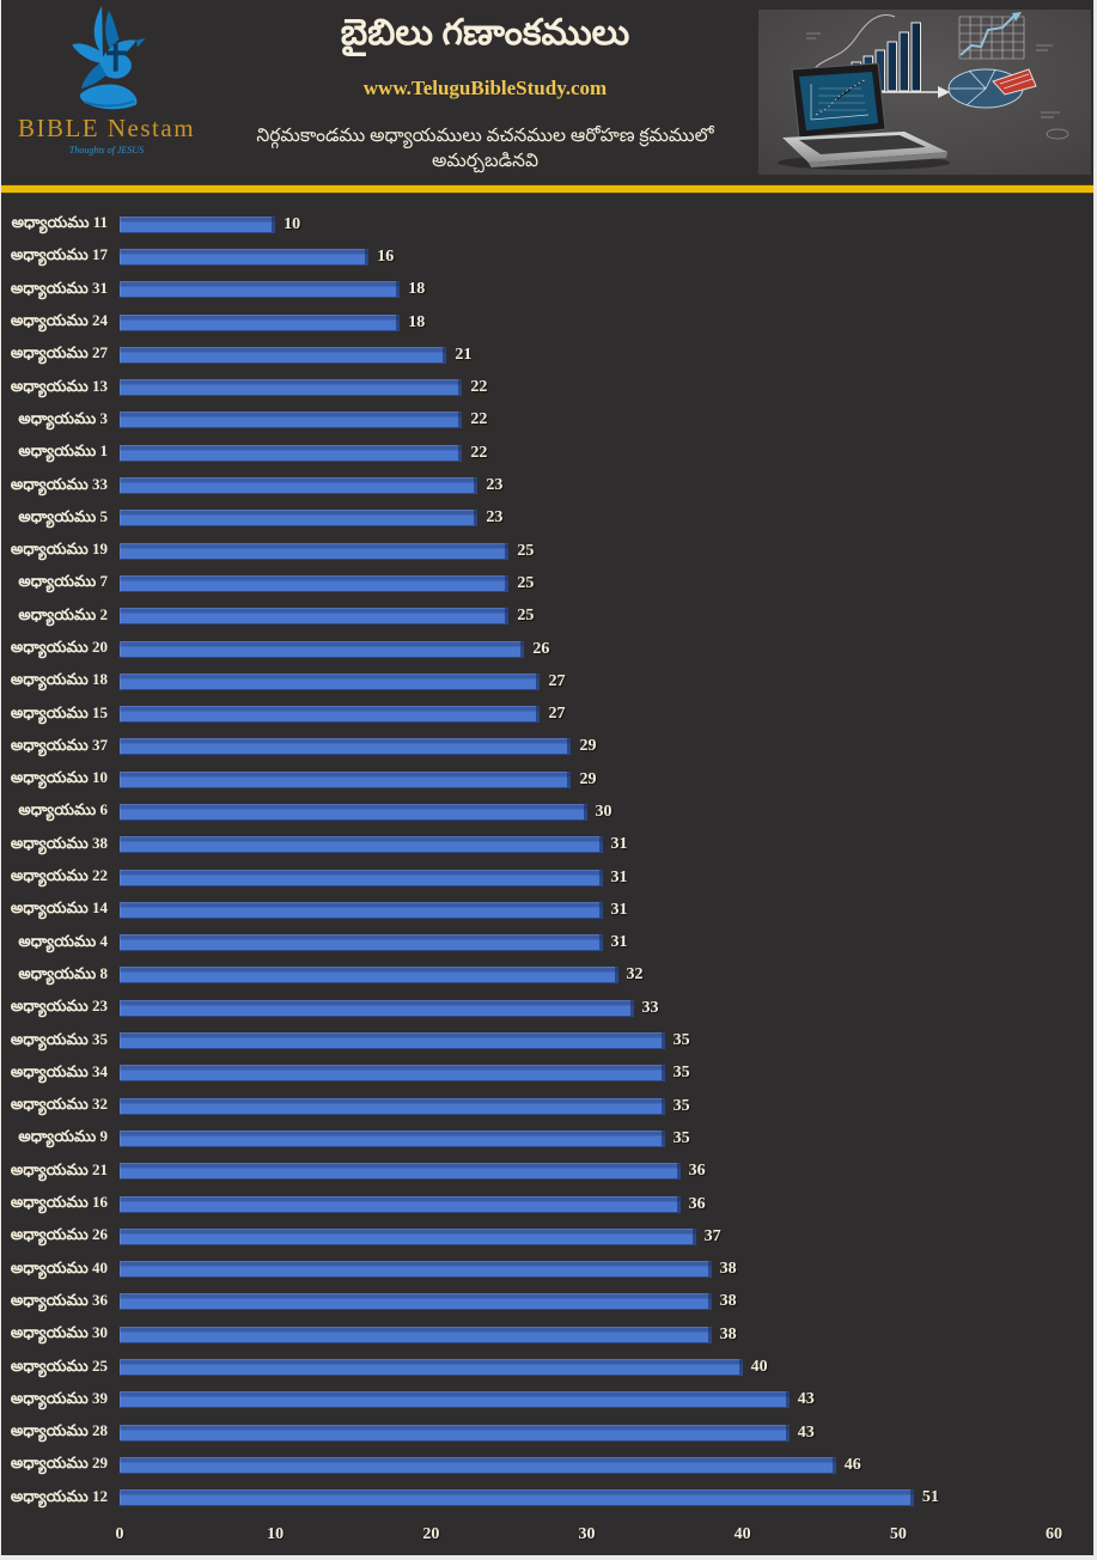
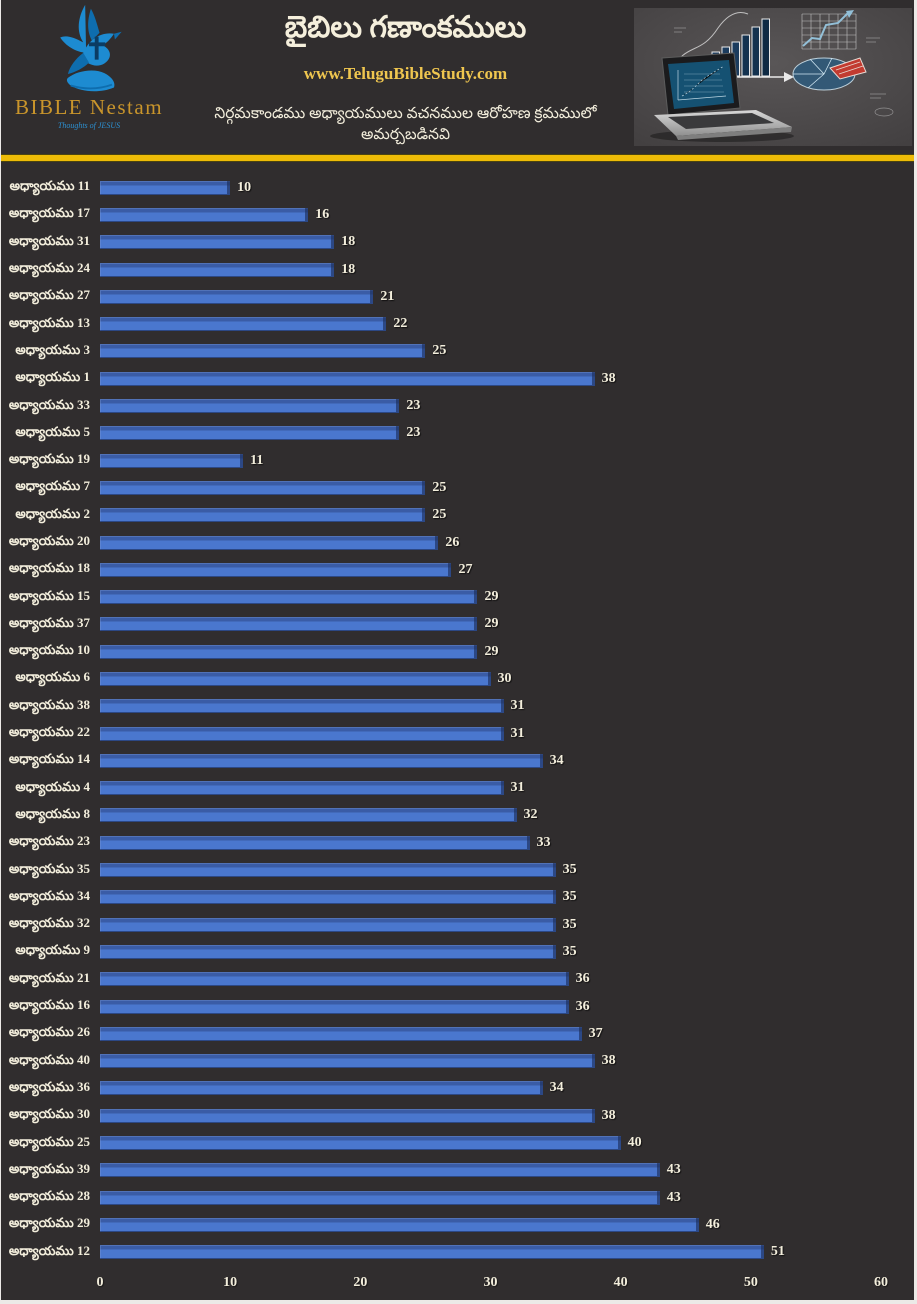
అధ్యాయము 3: 22 -> 25
అధ్యాయము 1: 22 -> 38
అధ్యాయము 19: 25 -> 11
అధ్యాయము 15: 27 -> 29
అధ్యాయము 14: 31 -> 34
అధ్యాయము 36: 38 -> 34
